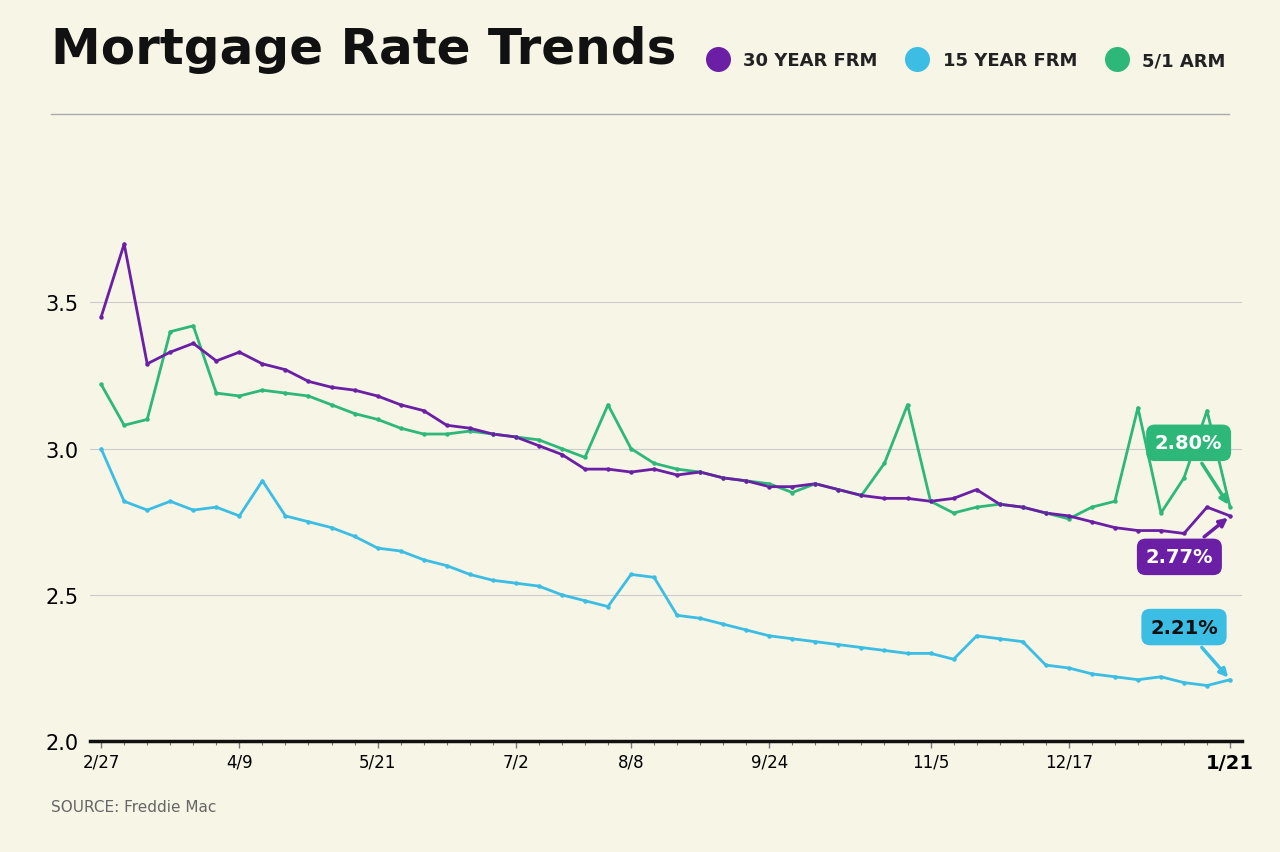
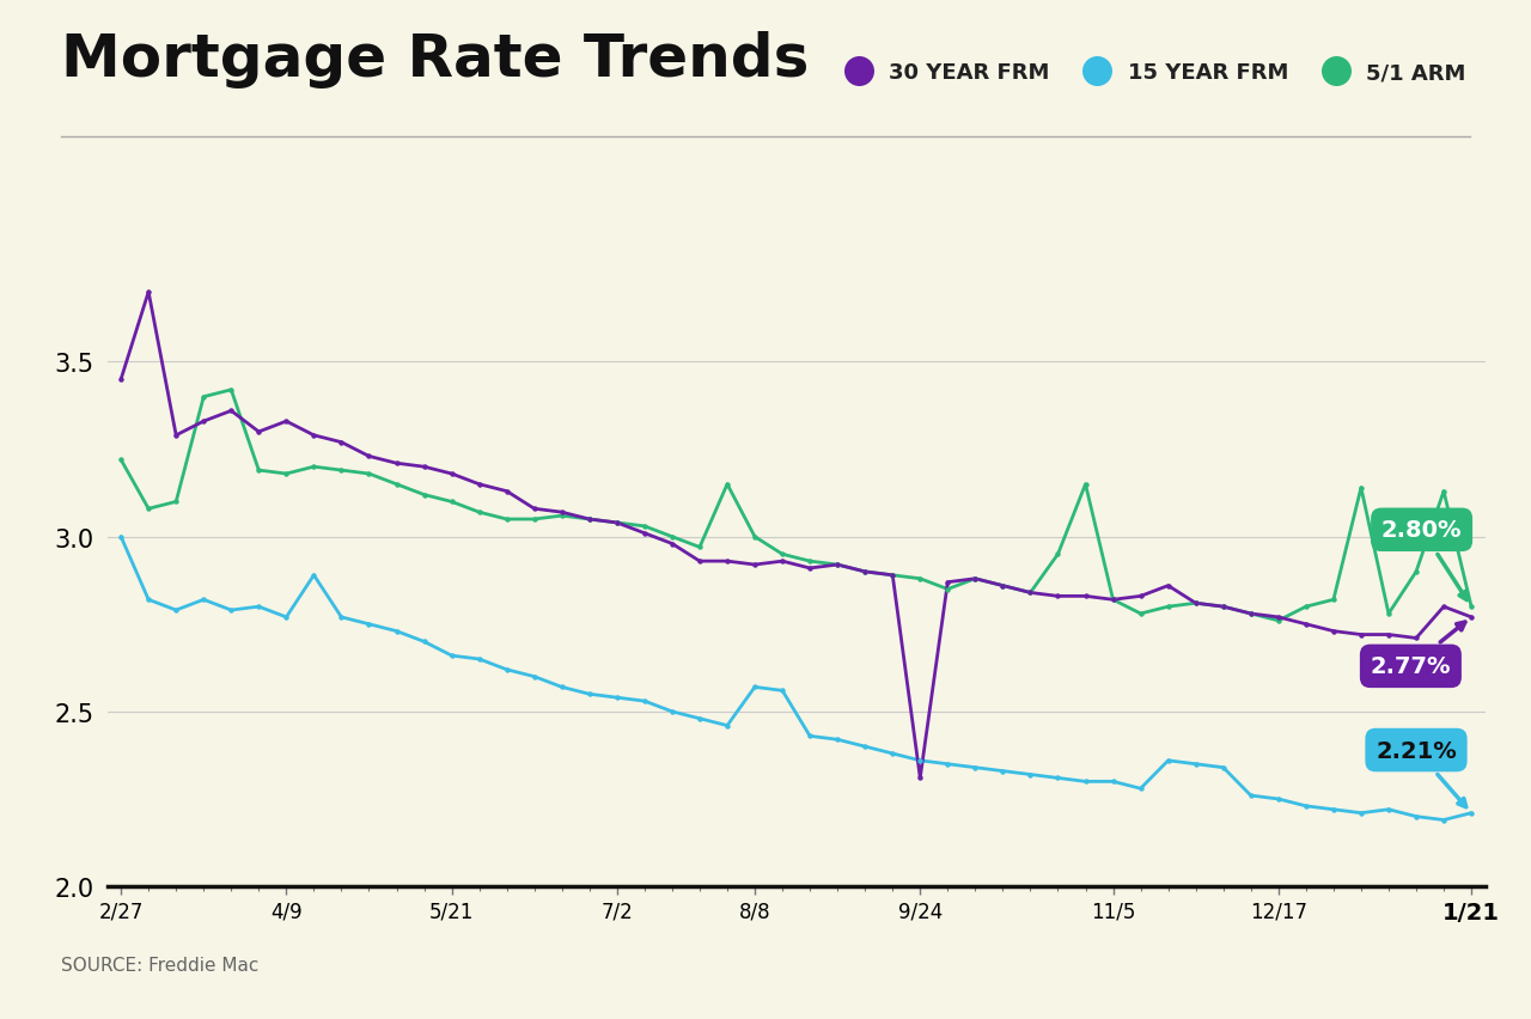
30 YEAR FRM/9/24: 2.87 -> 2.31
